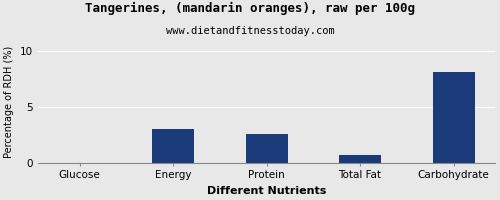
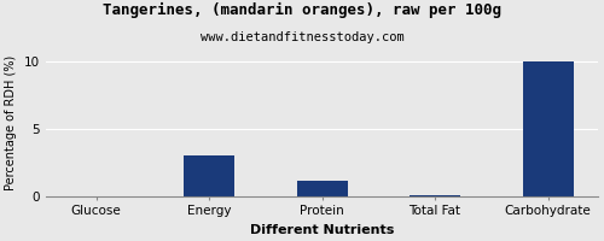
Protein: 2.6 -> 1.1
Total Fat: 0.7 -> 0.1
Carbohydrate: 8.1 -> 10.0
